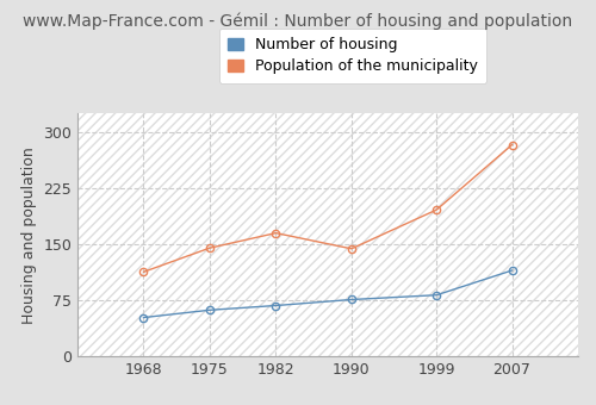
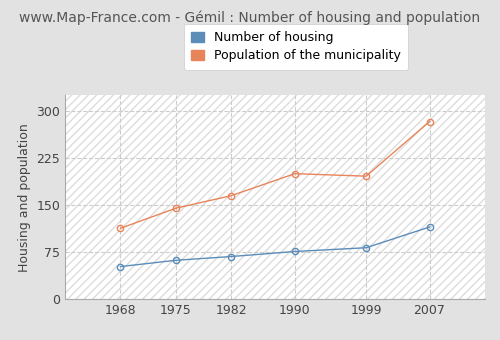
Population of the municipality/1990: 144 -> 200
